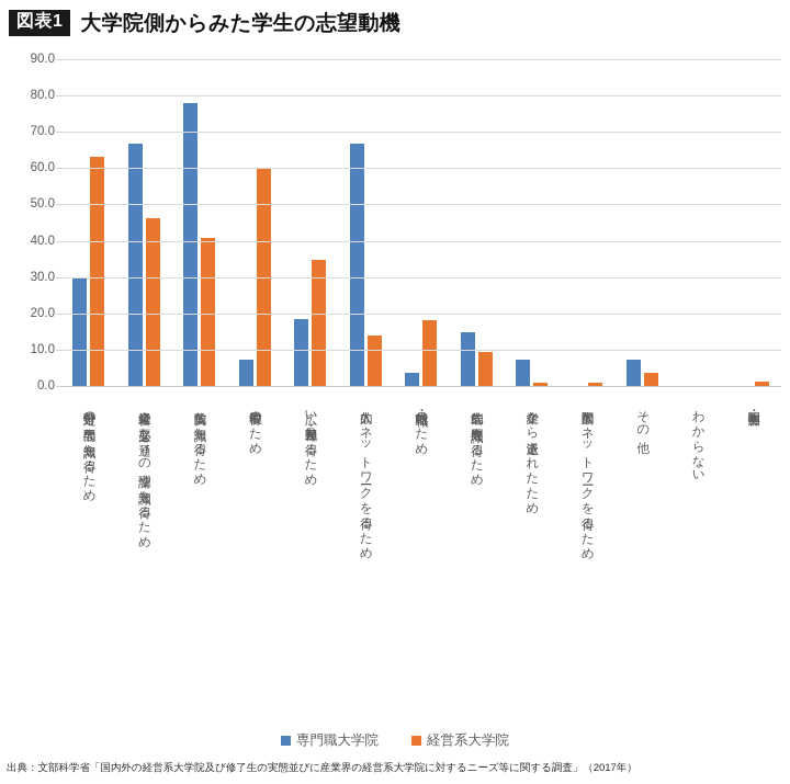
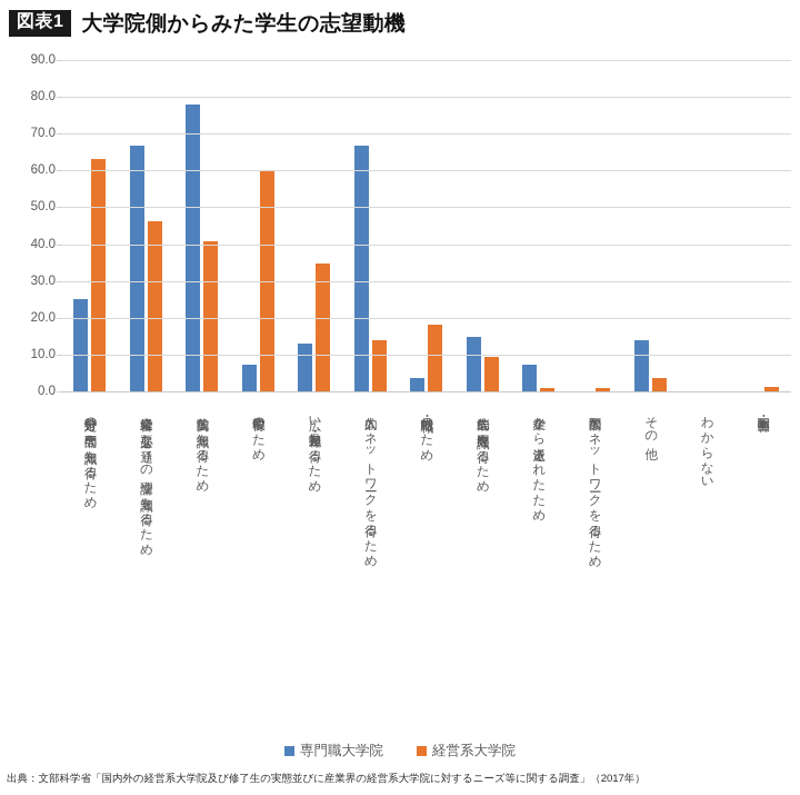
専門職大学院/特定分野の専門的な知識を得るため: 30 -> 25
専門職大学院/広い知見・視野を得るため: 18 -> 13
専門職大学院/その他: 7 -> 14
